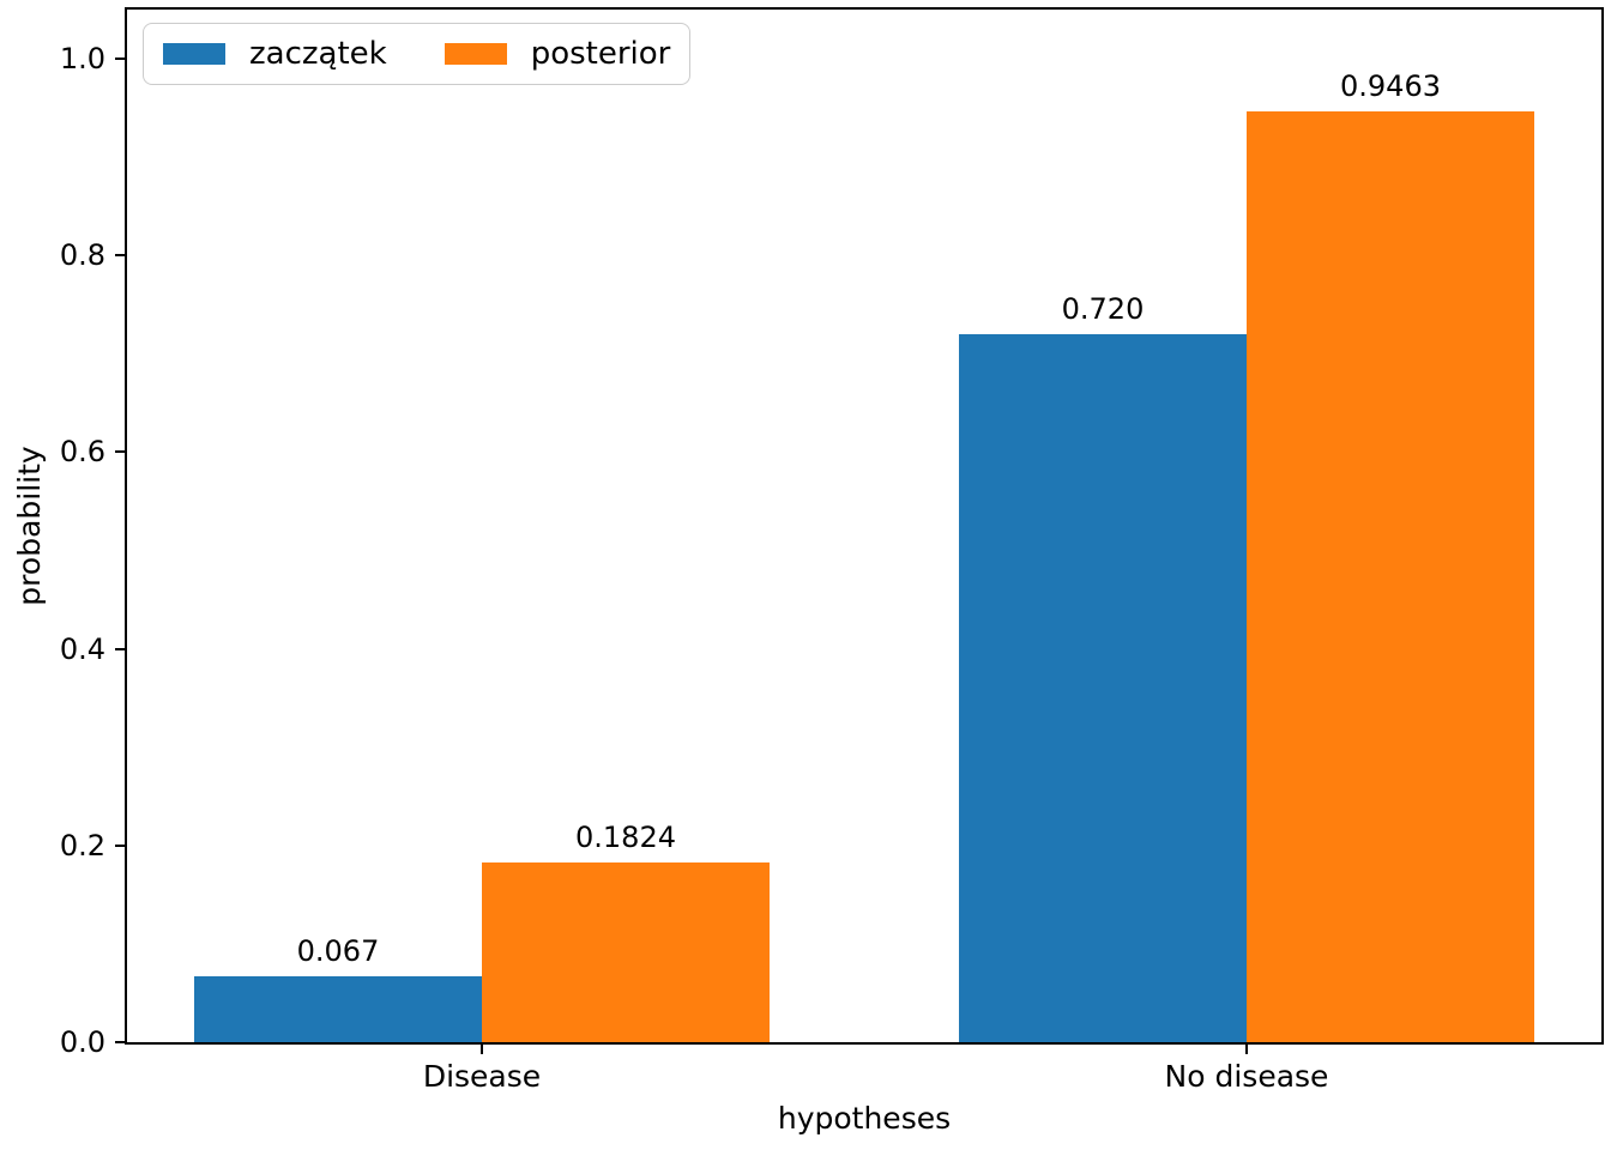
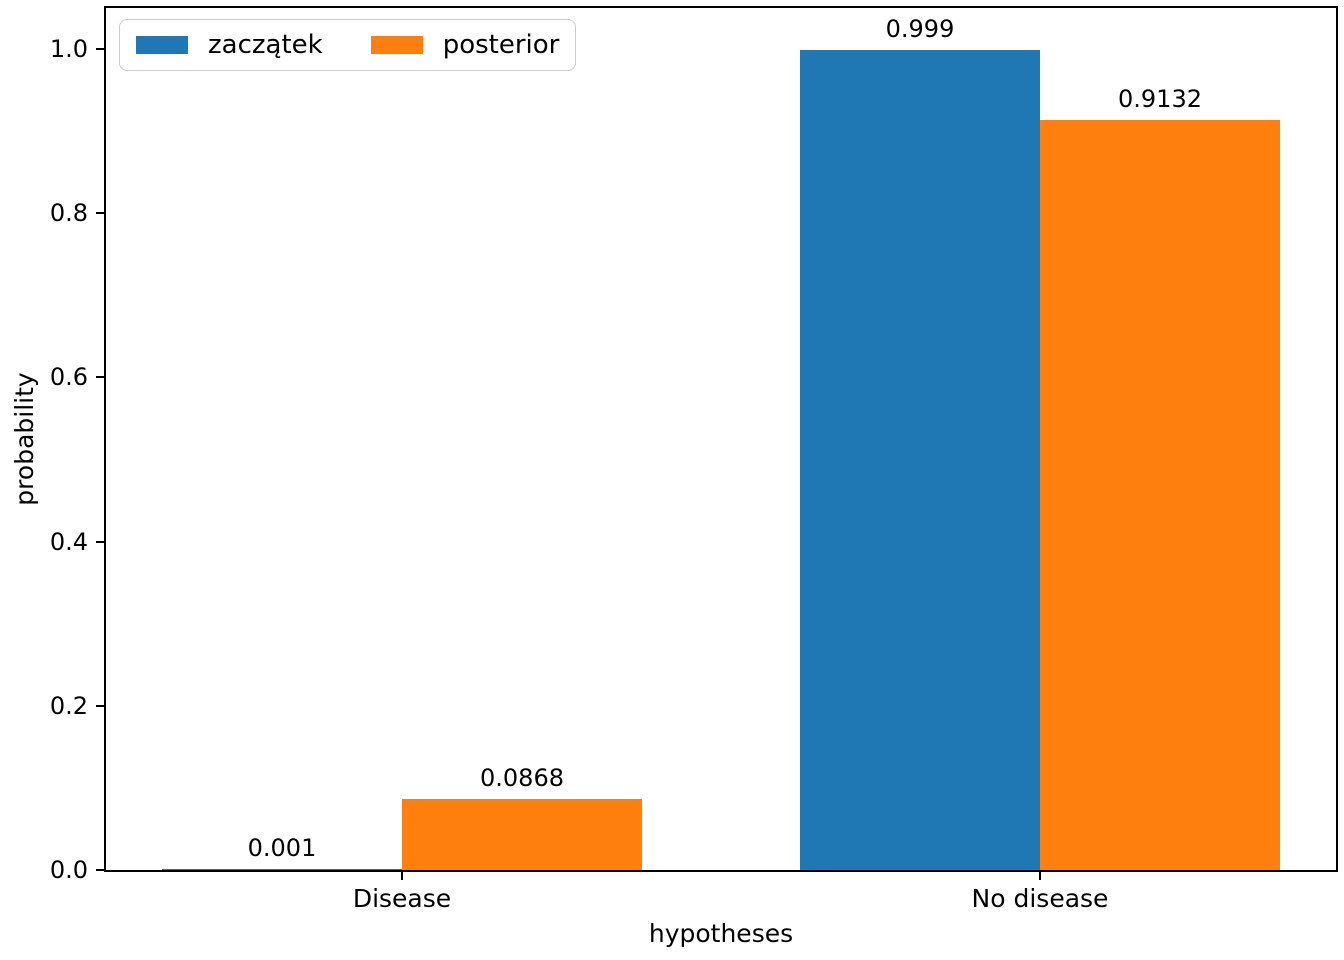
zaczątek/Disease: 0.067 -> 0.001
posterior/Disease: 0.1824 -> 0.0868
zaczątek/No disease: 0.720 -> 0.999
posterior/No disease: 0.9463 -> 0.9132
